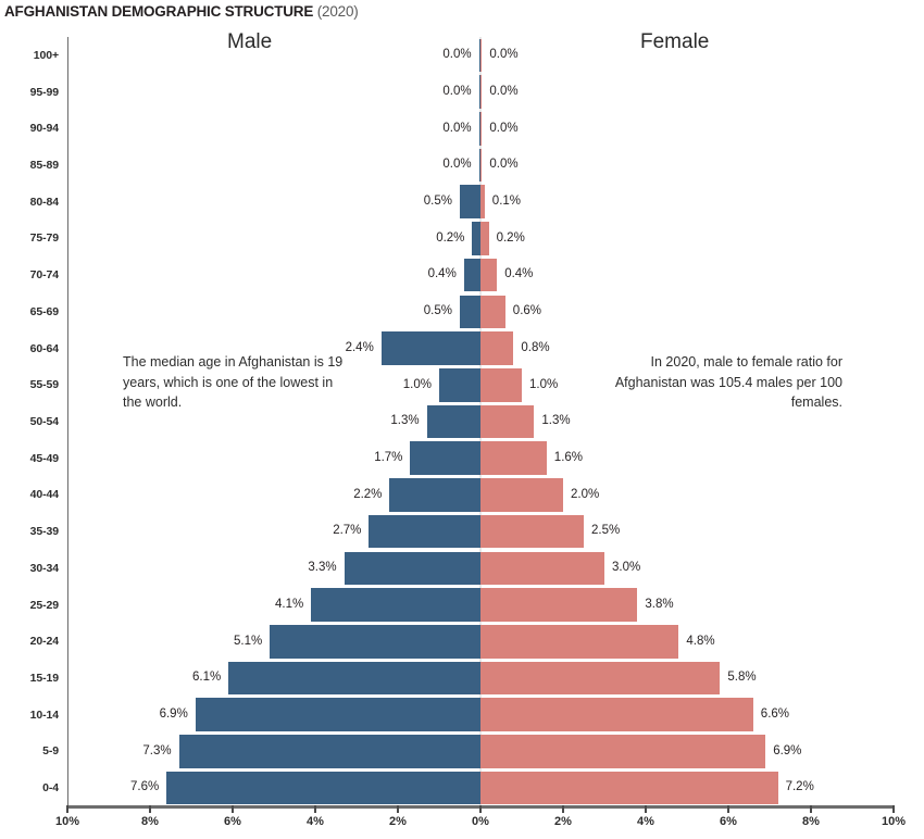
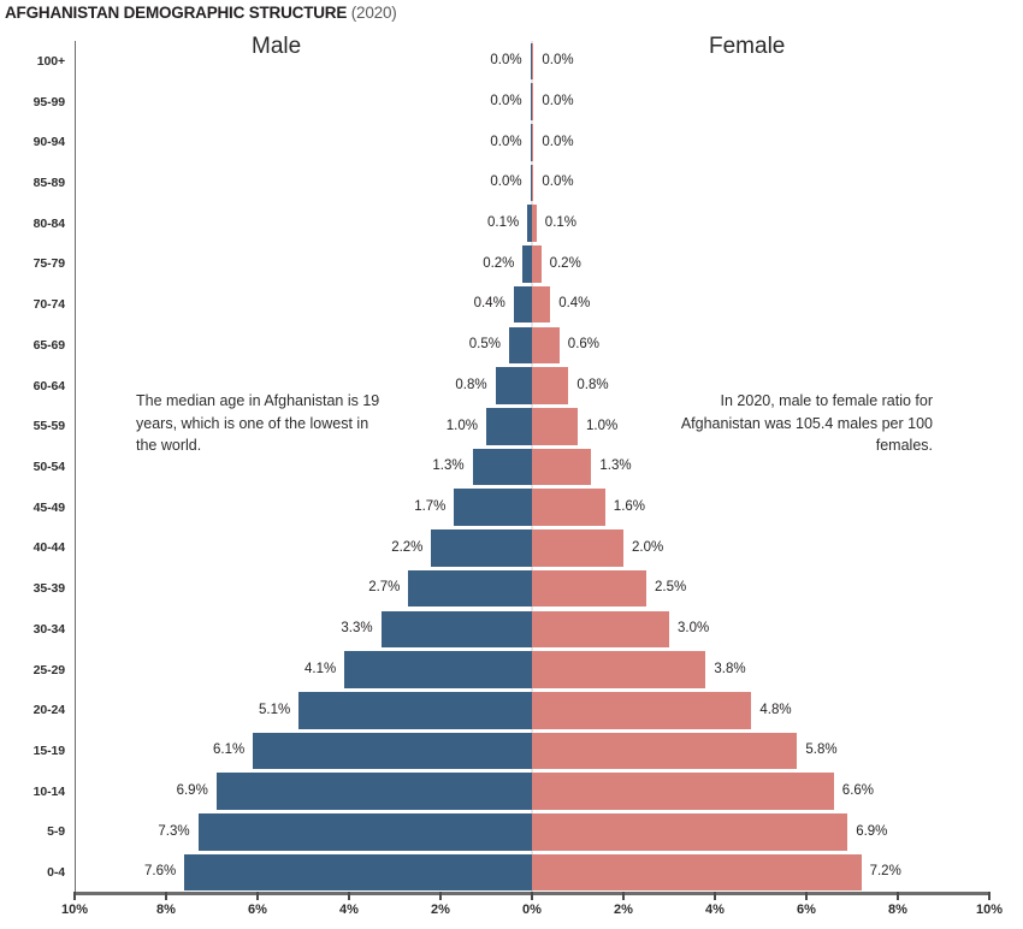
Male/80-84: 0.5% -> 0.1%
Male/60-64: 2.4% -> 0.8%
